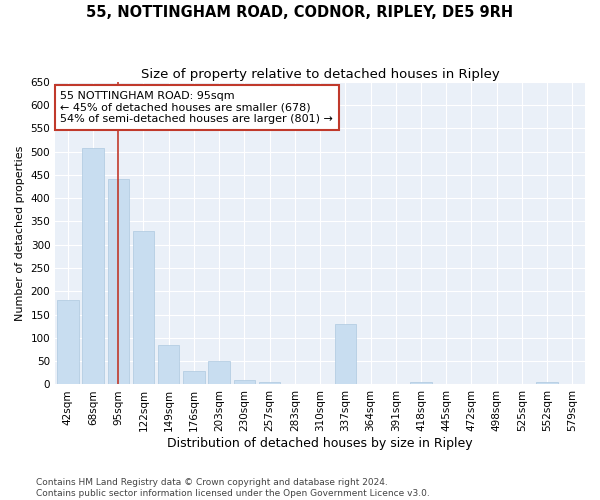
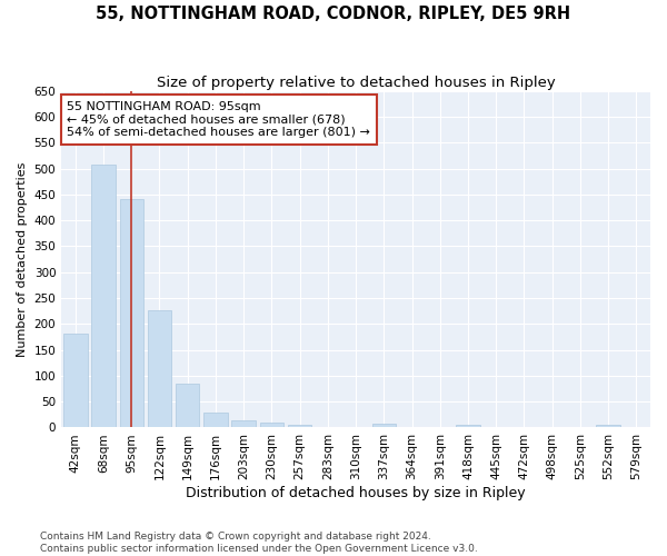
122sqm: 330 -> 227
203sqm: 50 -> 14
337sqm: 130 -> 8
